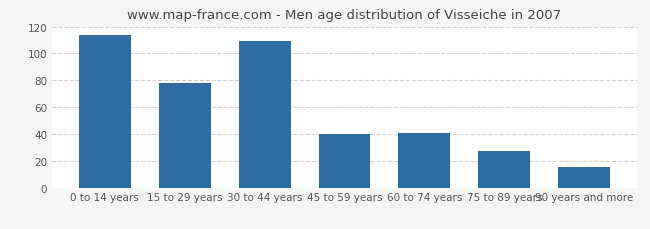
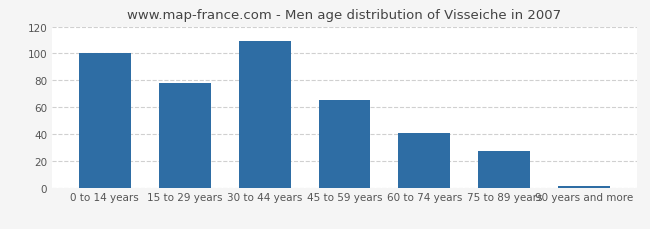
0 to 14 years: 114 -> 100
45 to 59 years: 40 -> 65
90 years and more: 15 -> 1
